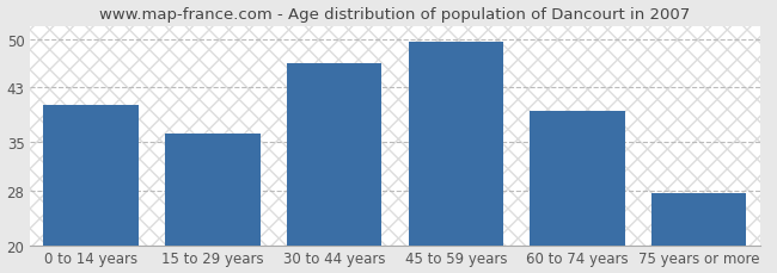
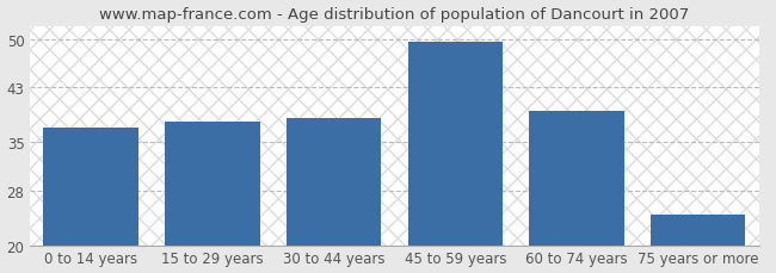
0 to 14 years: 40.5 -> 37.2
15 to 29 years: 36.2 -> 38.0
30 to 44 years: 46.5 -> 38.6
75 years or more: 27.5 -> 24.4
